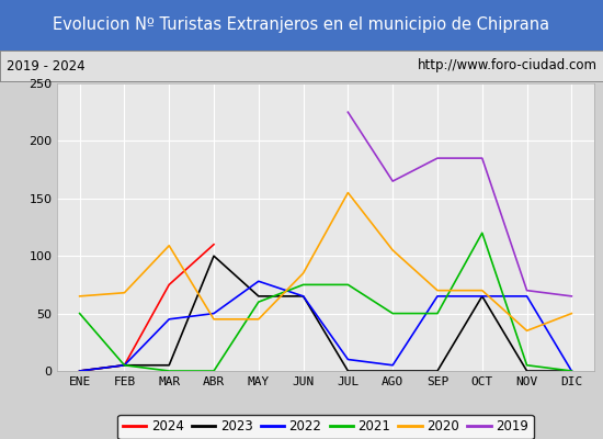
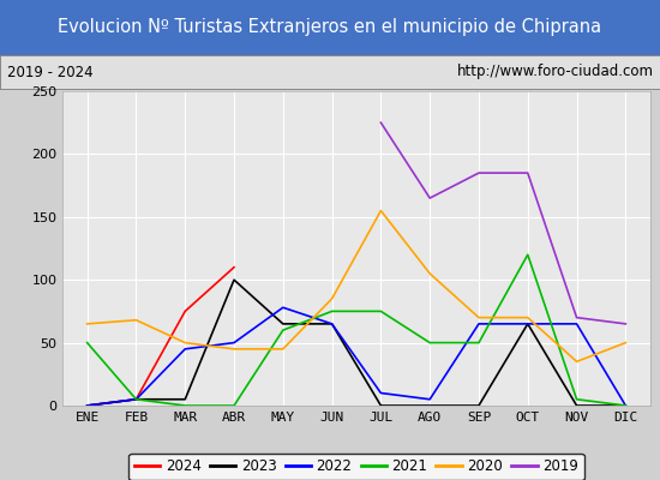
2020/MAR: 109 -> 50
